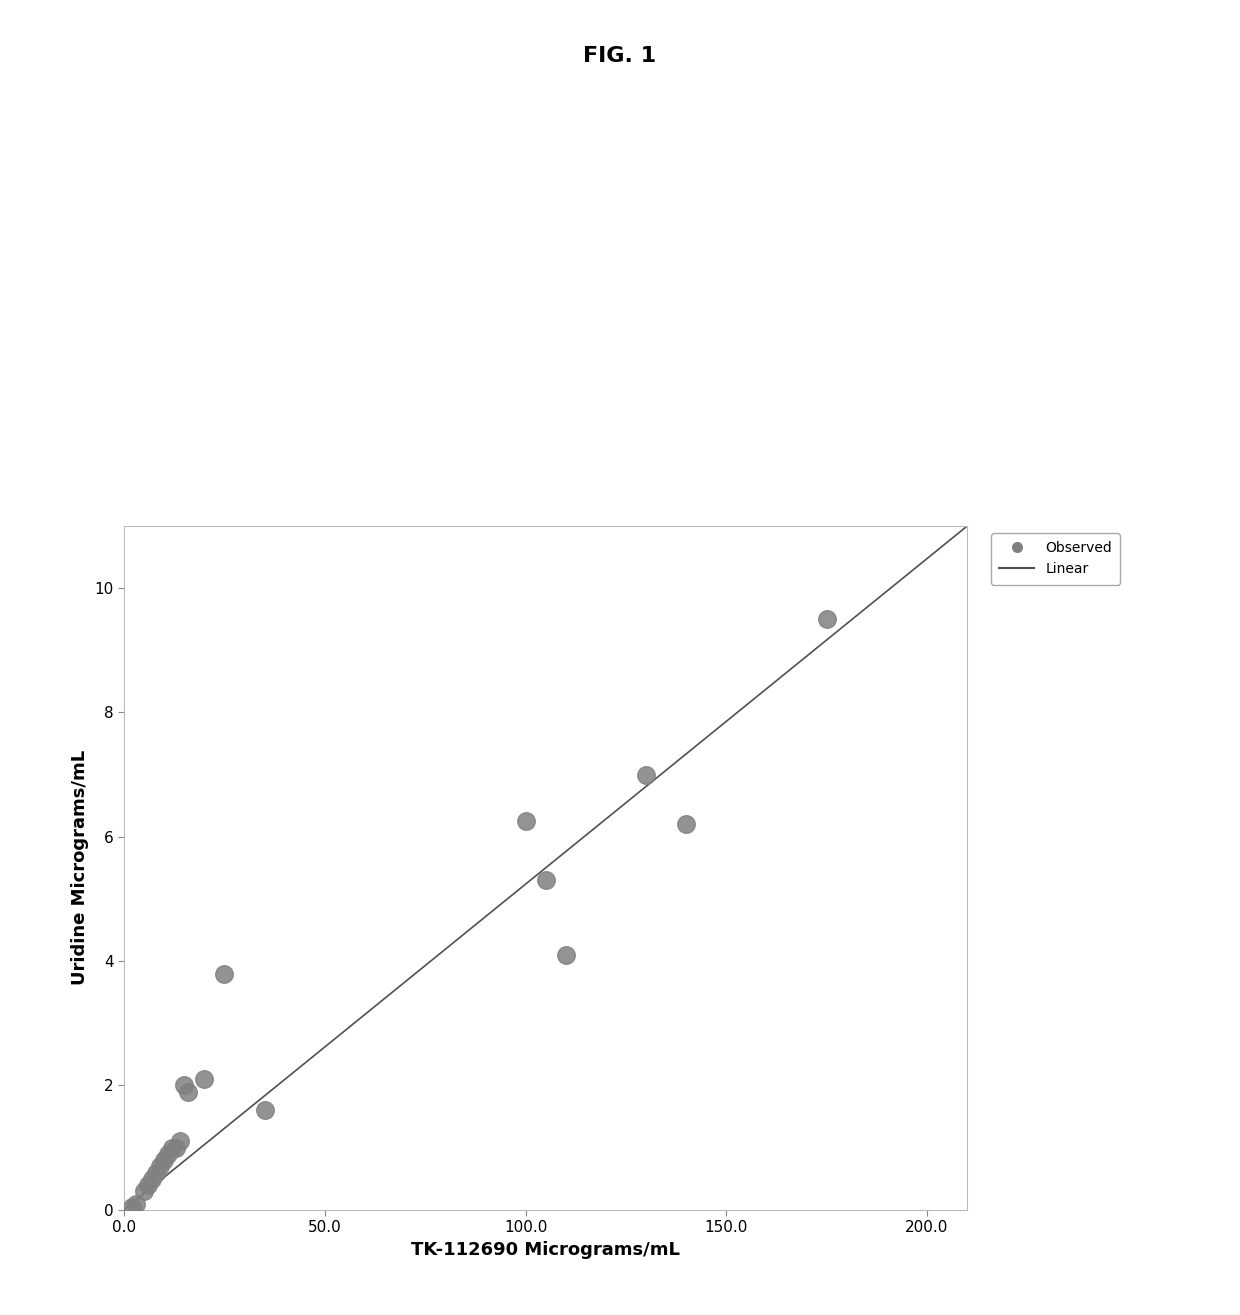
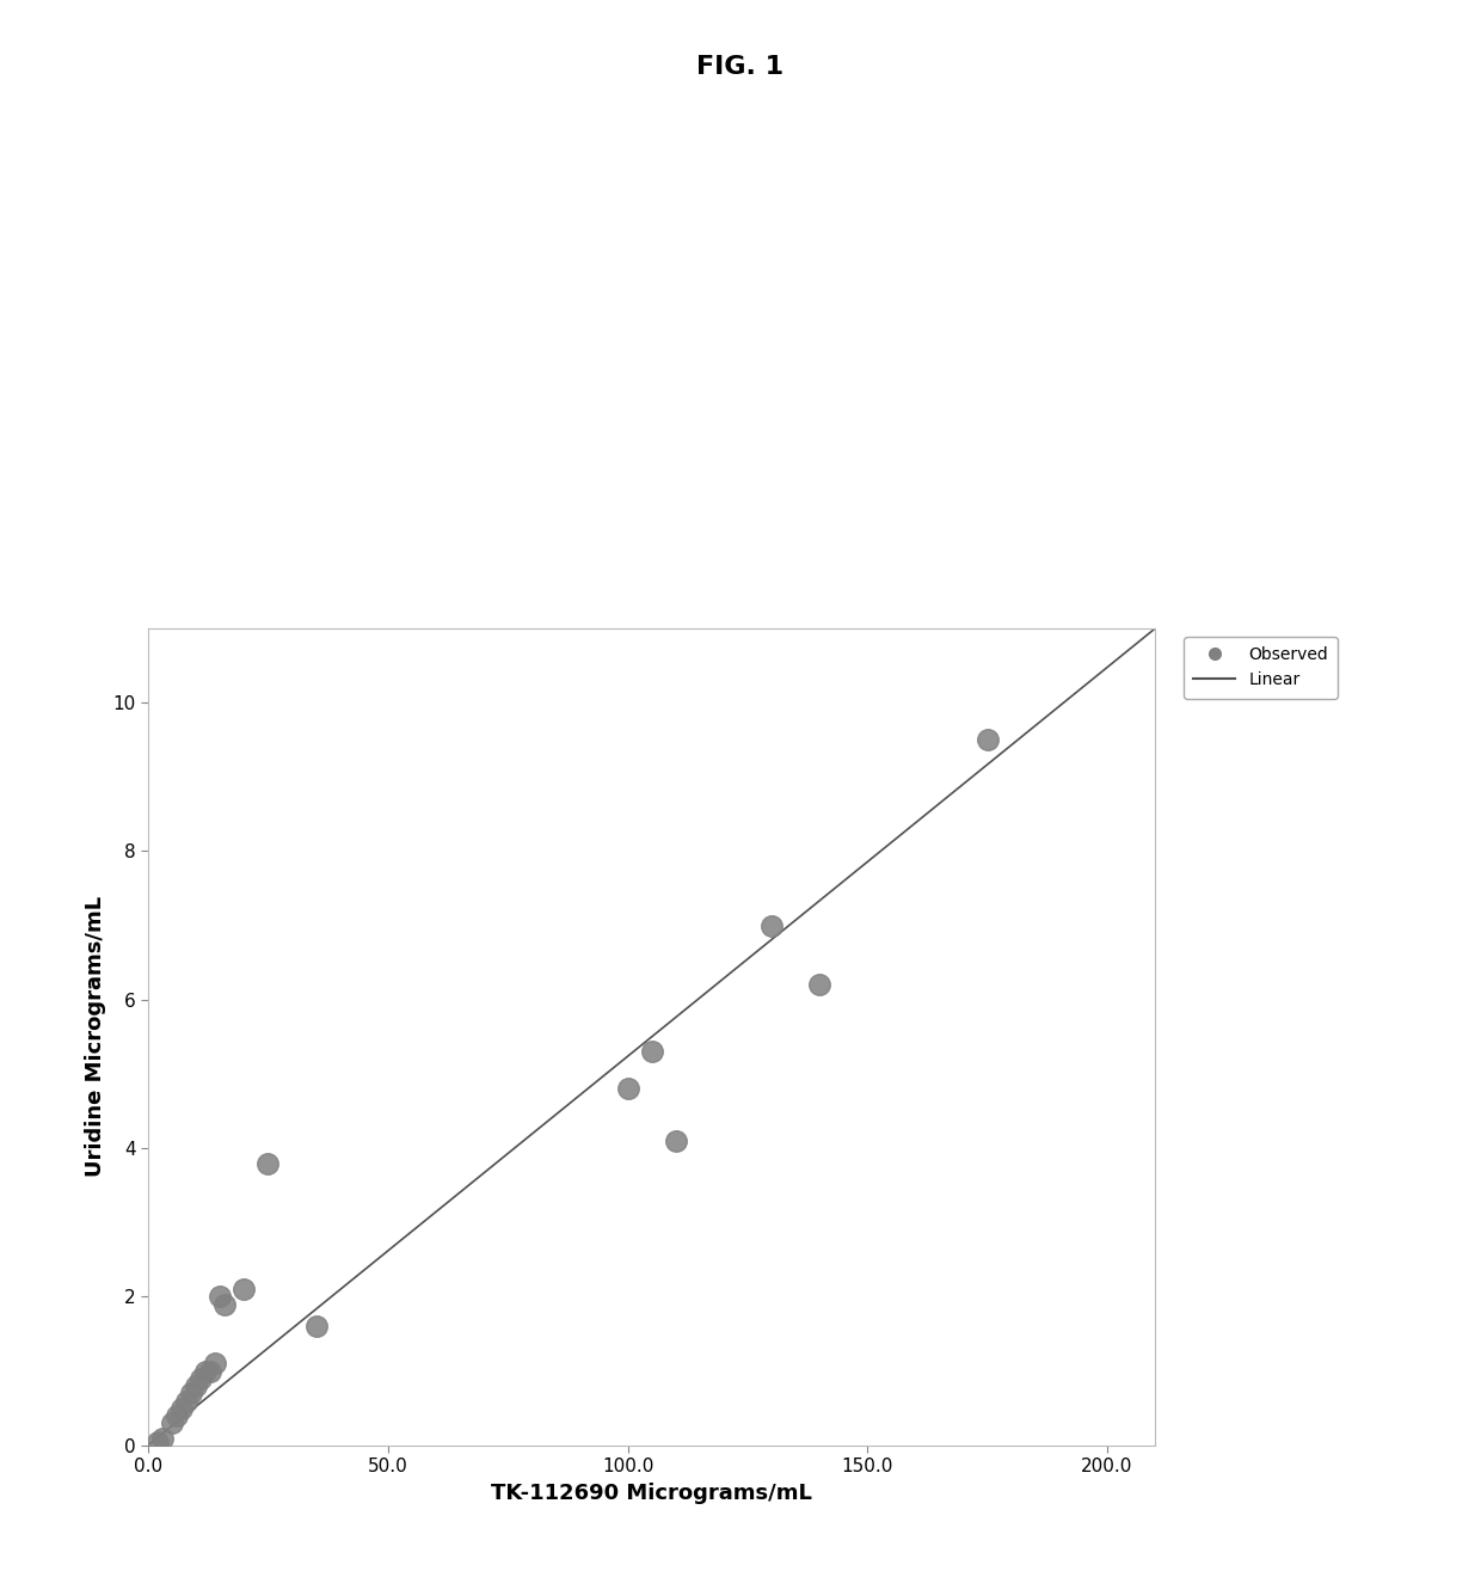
100.0: 6.26 -> 4.80
